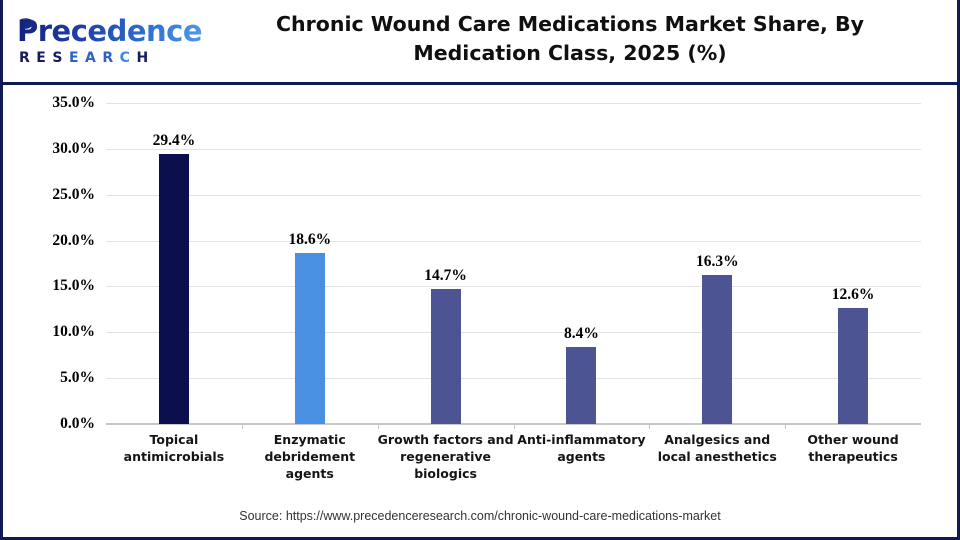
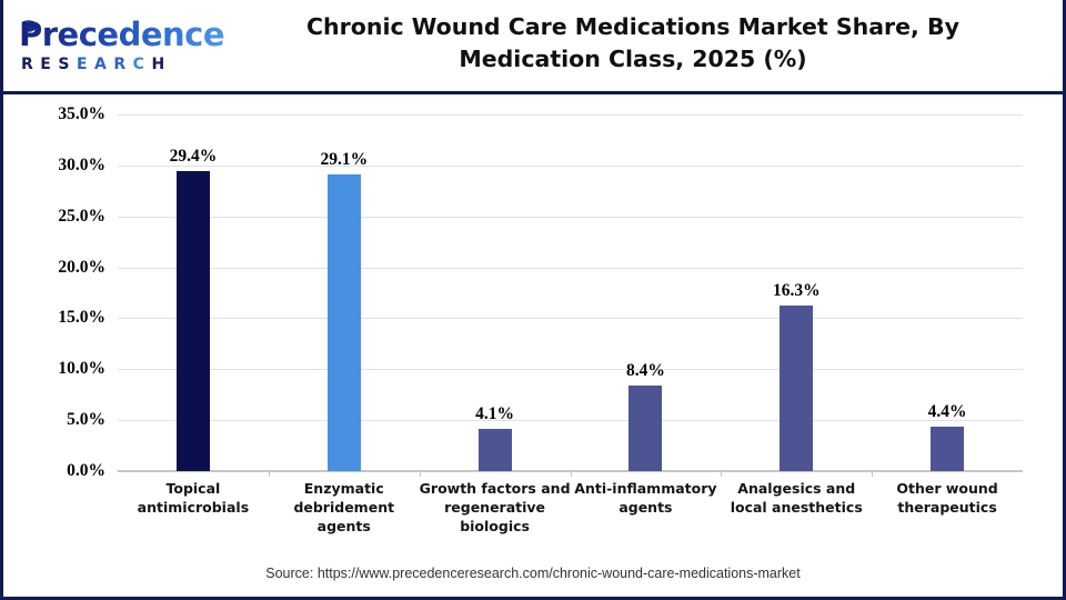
Enzymatic debridement agents: 18.6% -> 29.1%
Growth factors and regenerative biologics: 14.7% -> 4.1%
Other wound therapeutics: 12.6% -> 4.4%
